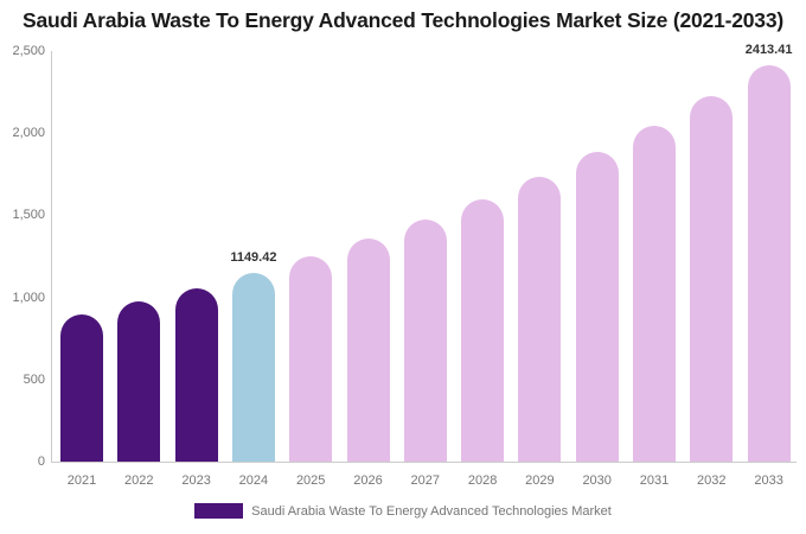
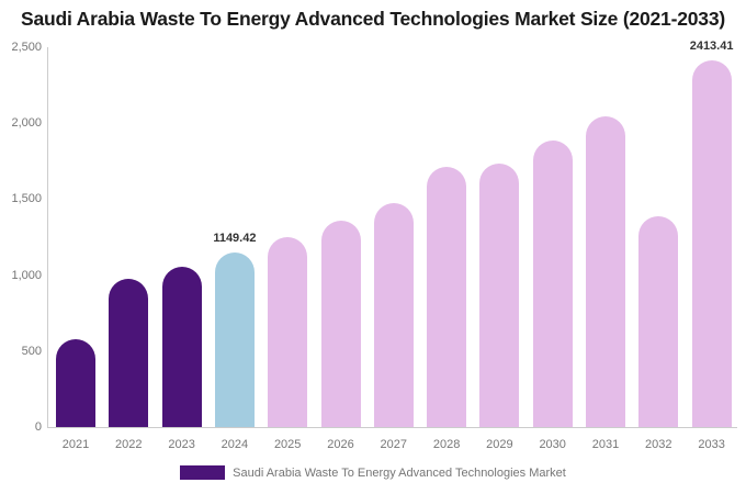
2021: 900 -> 580
2028: 1600 -> 1710
2032: 2220 -> 1390
